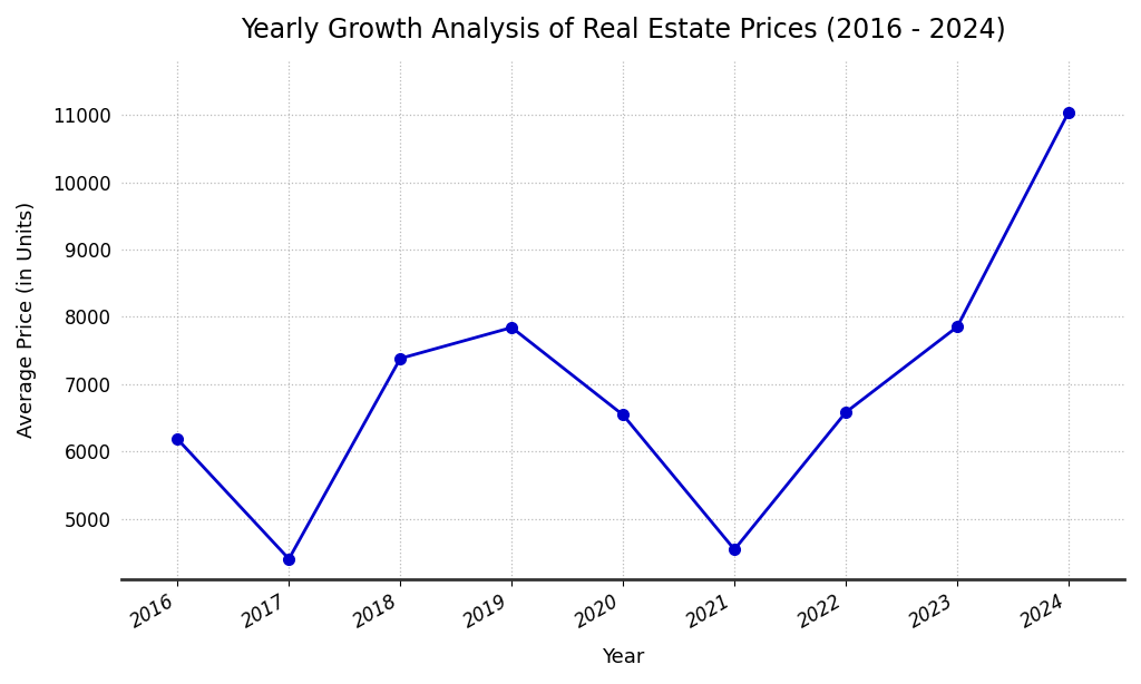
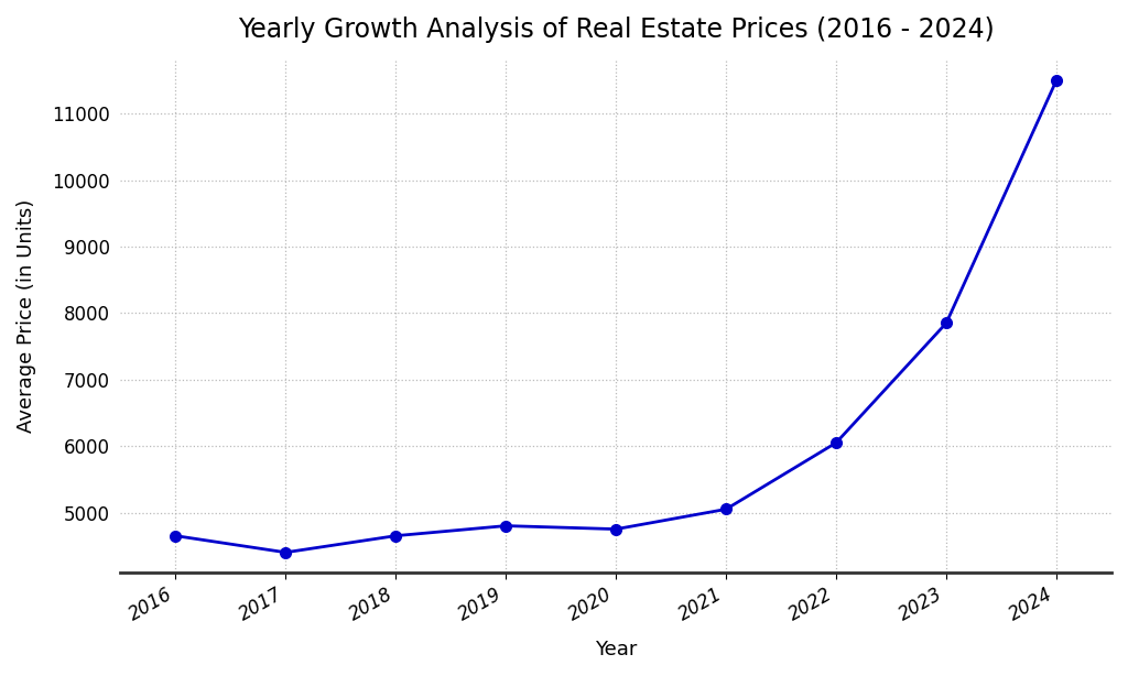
2016: 6180 -> 4650
2018: 7380 -> 4650
2019: 7840 -> 4800
2020: 6540 -> 4750
2021: 4540 -> 5050
2022: 6580 -> 6050
2024: 11040 -> 11500
